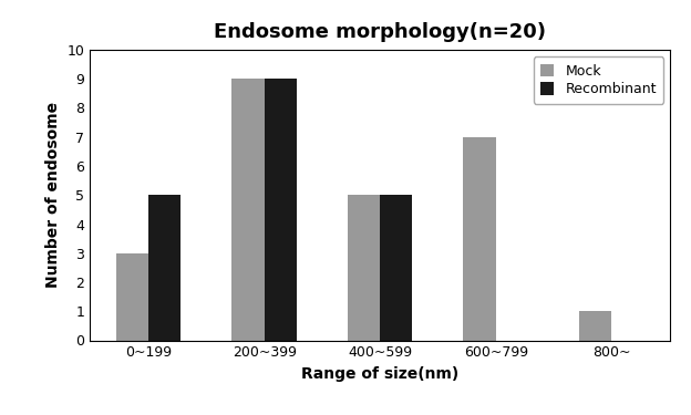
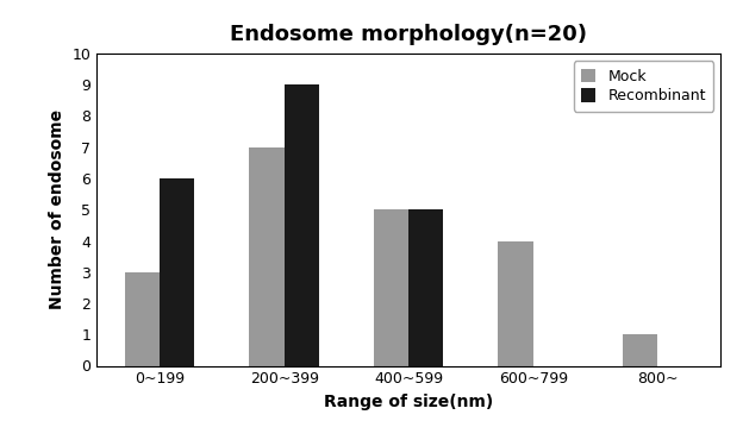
Recombinant/0~199: 5 -> 6
Mock/200~399: 9 -> 7
Mock/600~799: 7 -> 4
